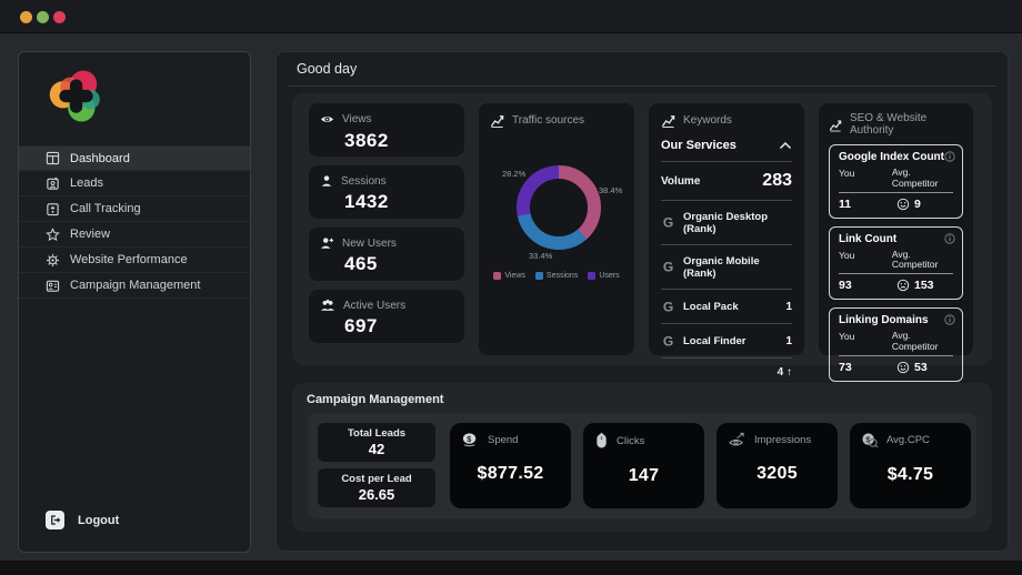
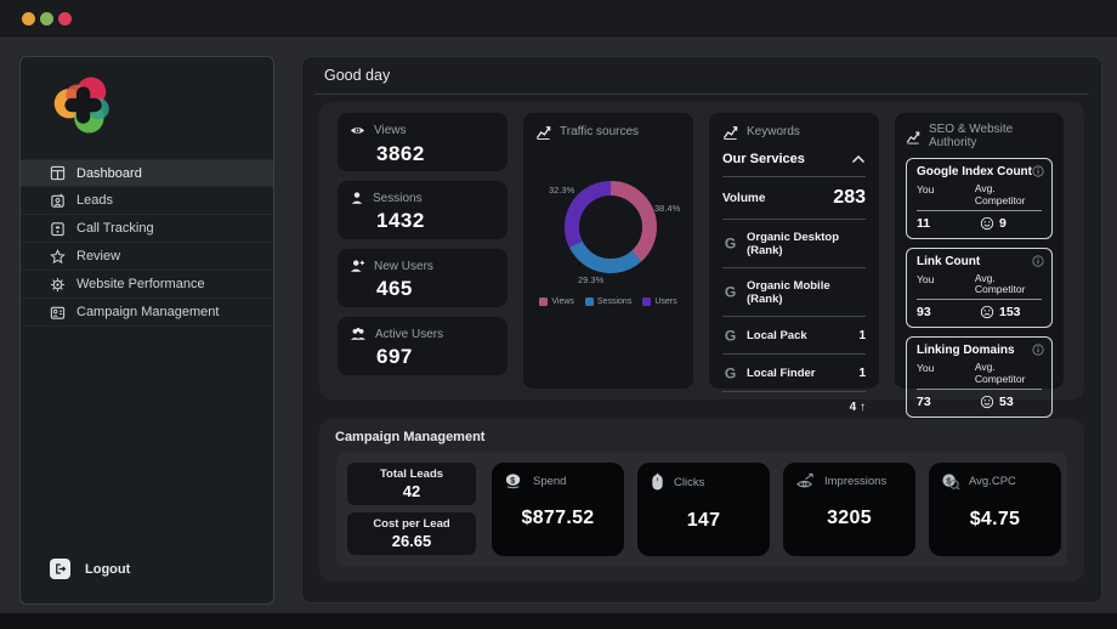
Sessions: 33.4% -> 29.3%
Users: 28.2% -> 32.3%
